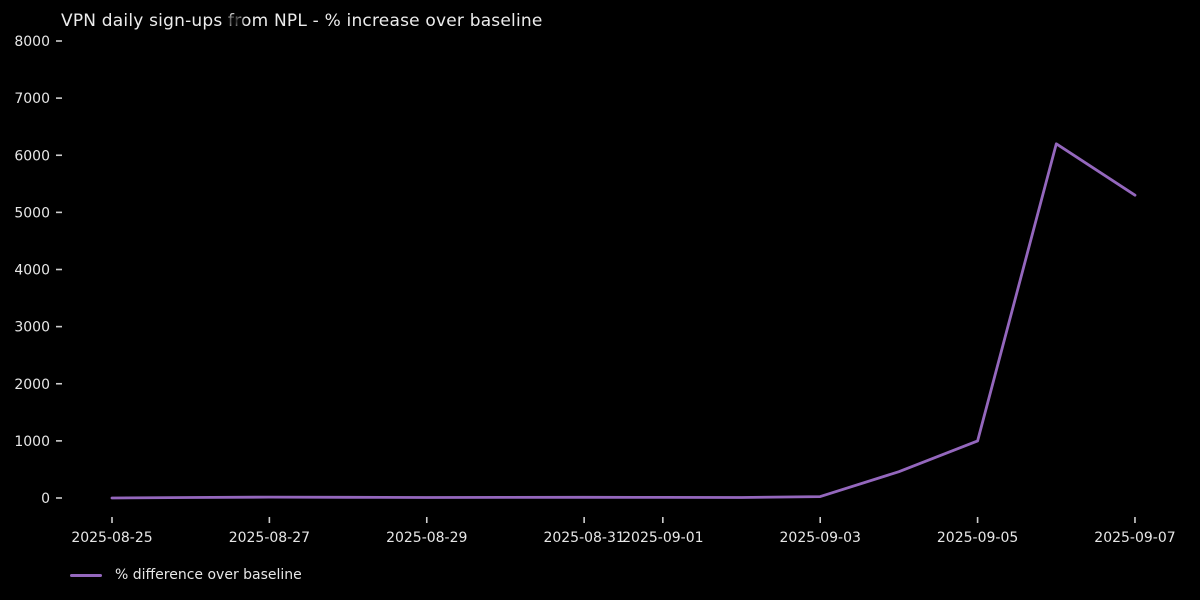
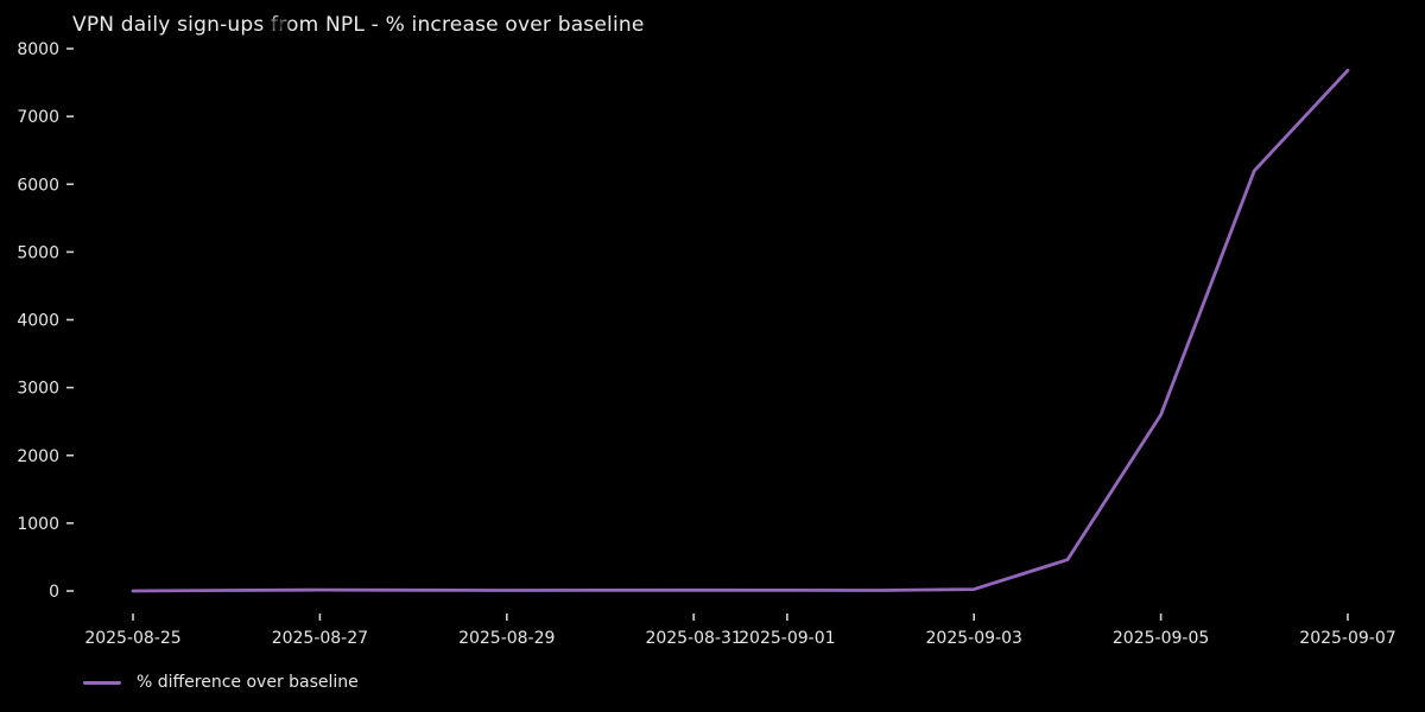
2025-09-05: 1000 -> 2600
2025-09-07: 5300 -> 7700
